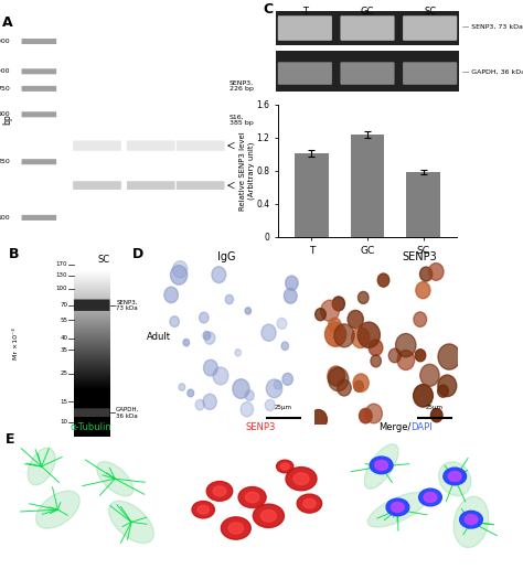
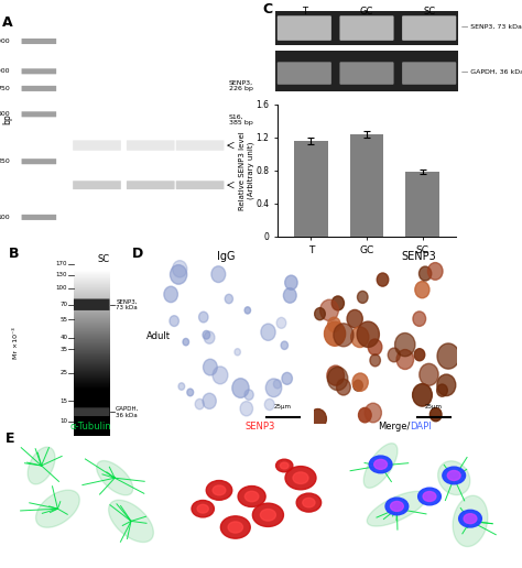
T: 1.02 -> 1.16
